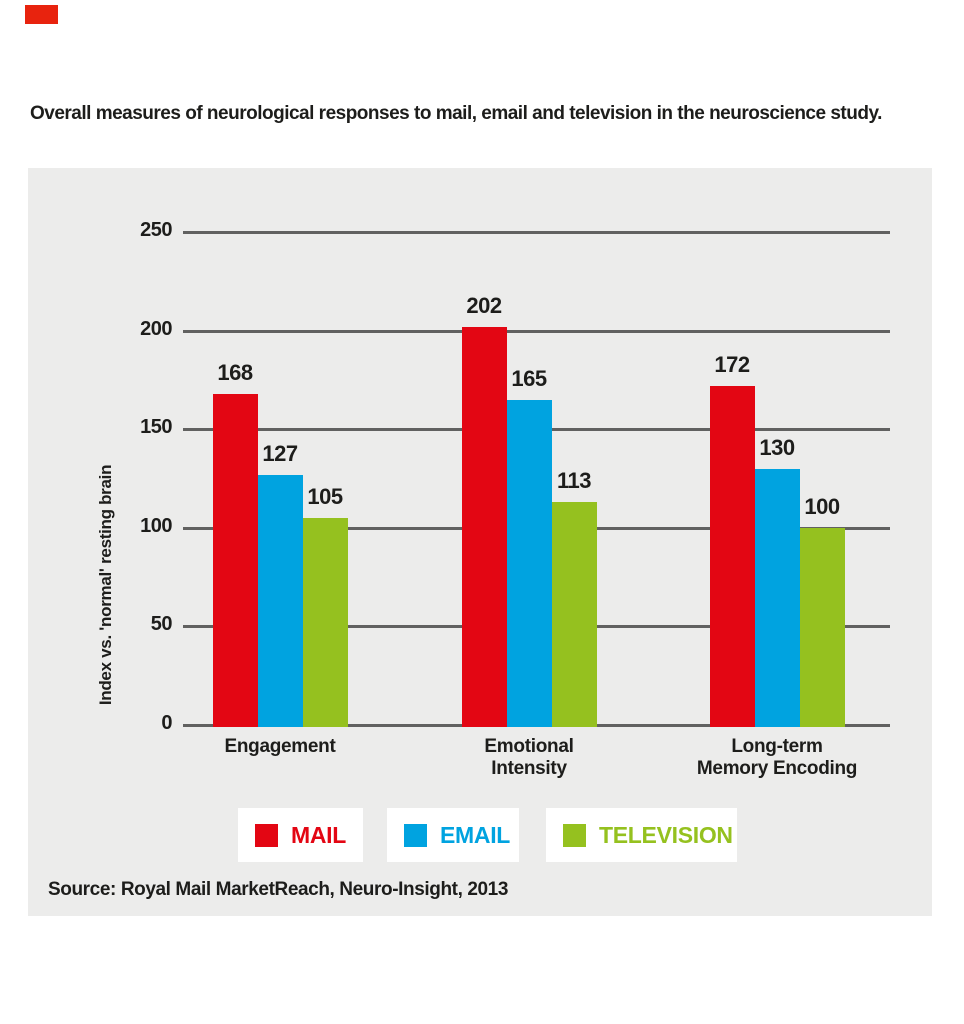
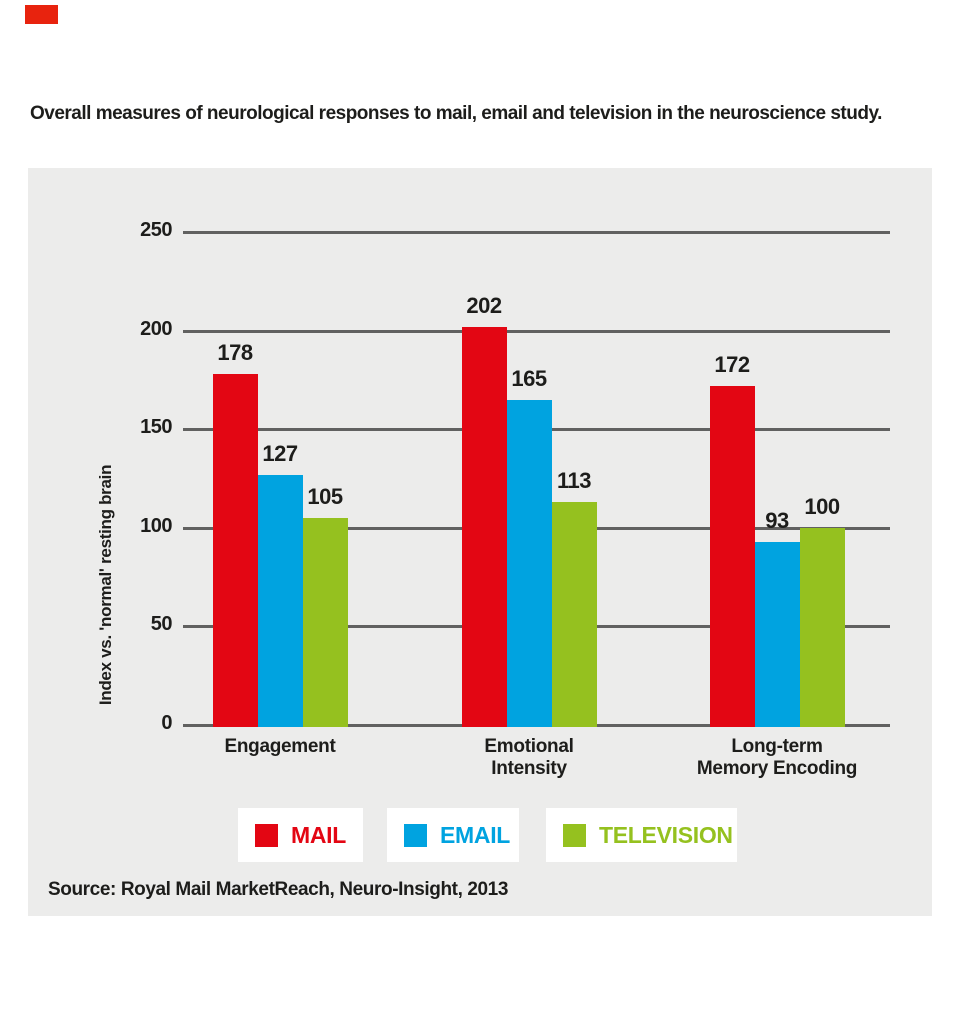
MAIL/Engagement: 168 -> 178
EMAIL/Long-term Memory Encoding: 130 -> 93
